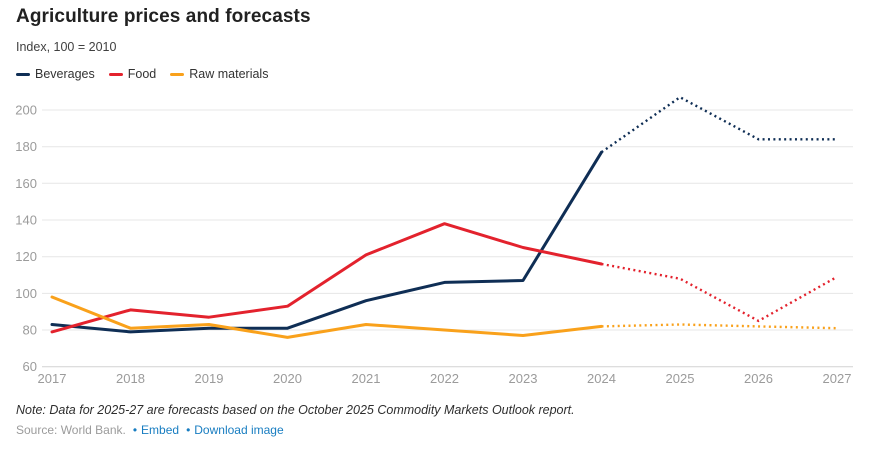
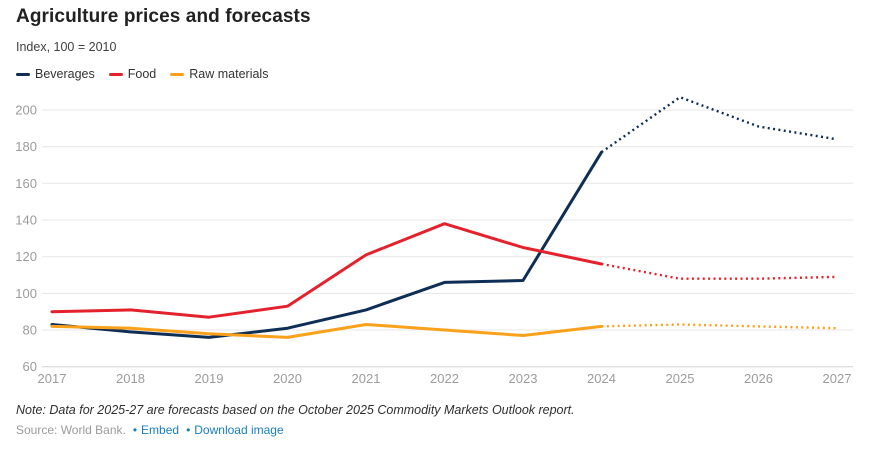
Food/2017: 79 -> 90
Raw materials/2017: 98 -> 82
Beverages/2019: 81 -> 76
Raw materials/2019: 83 -> 78
Beverages/2021: 96 -> 91
Beverages/2026: 184 -> 191
Food/2026: 85 -> 108
